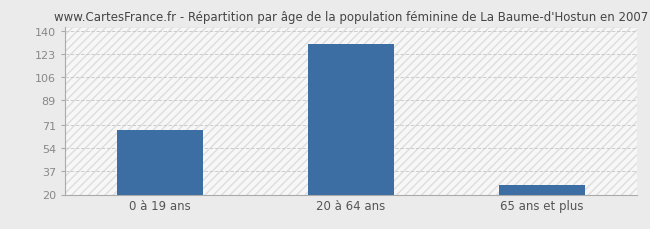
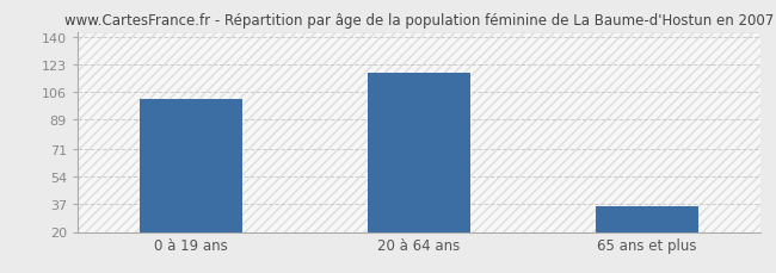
0 à 19 ans: 67 -> 102
20 à 64 ans: 130 -> 118
65 ans et plus: 27 -> 36
